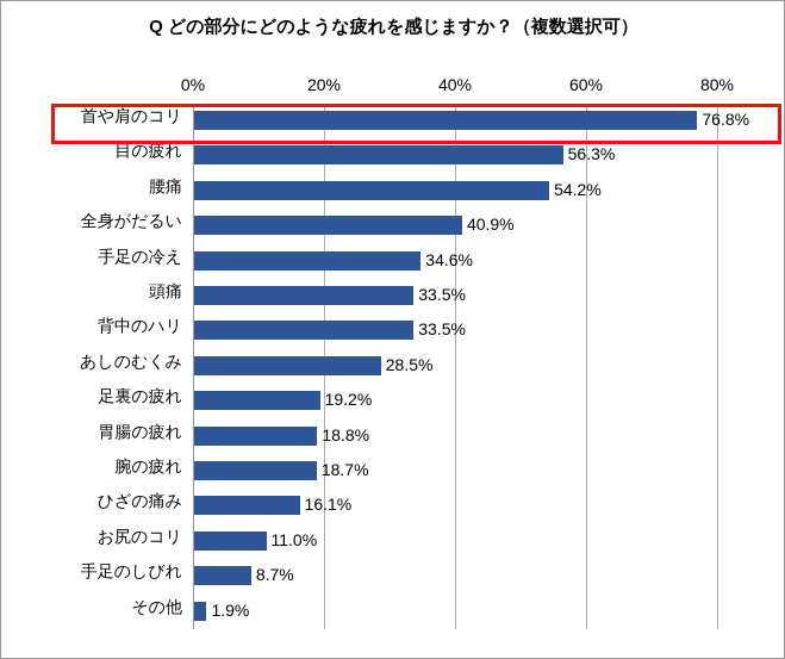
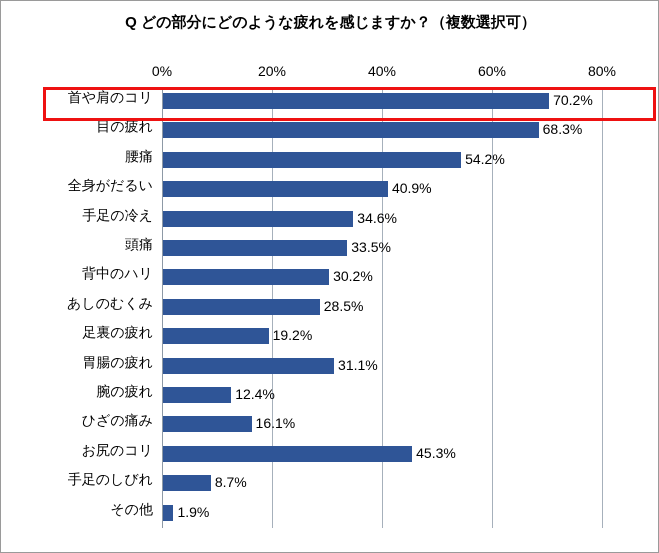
首や肩のコリ: 76.8% -> 70.2%
目の疲れ: 56.3% -> 68.3%
背中のハリ: 33.5% -> 30.2%
胃腸の疲れ: 18.8% -> 31.1%
腕の疲れ: 18.7% -> 12.4%
お尻のコリ: 11.0% -> 45.3%
